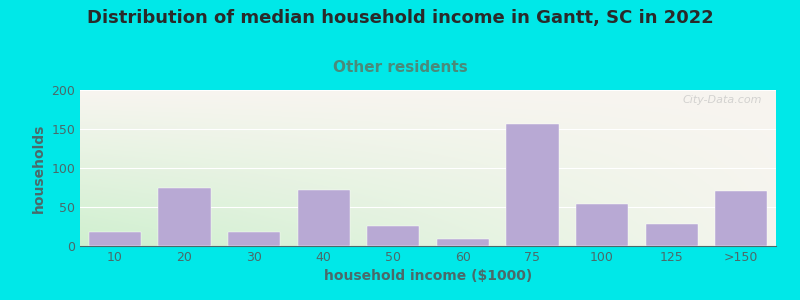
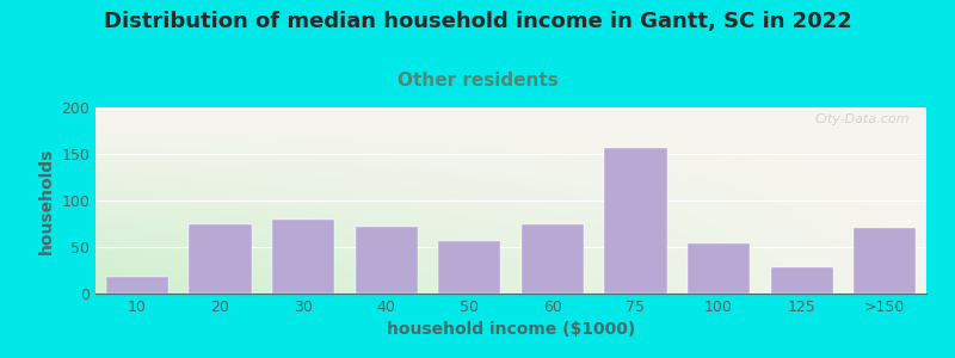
30: 18 -> 80
50: 26 -> 56
60: 9 -> 74
